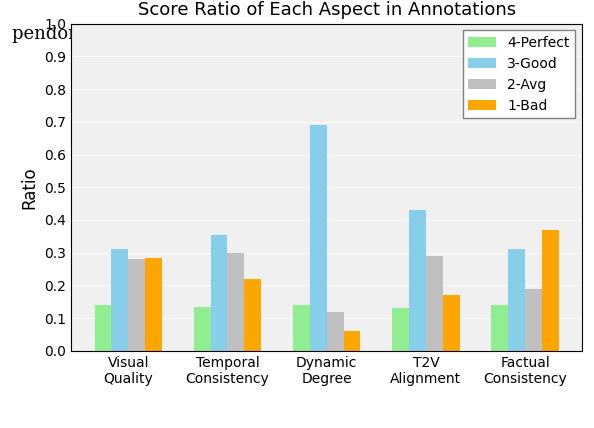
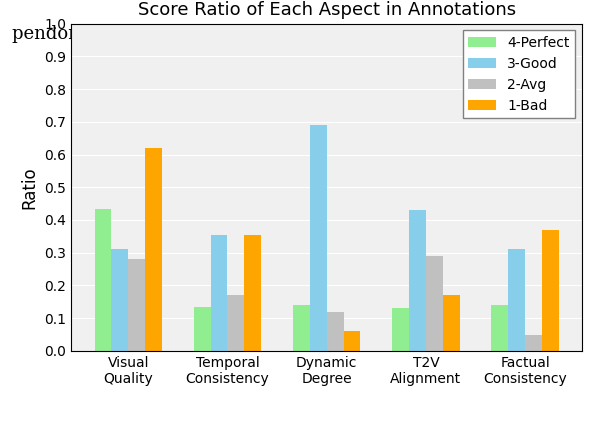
4-Perfect/Visual Quality: 0.140 -> 0.435
1-Bad/Visual Quality: 0.285 -> 0.620
2-Avg/Temporal Consistency: 0.30 -> 0.17
1-Bad/Temporal Consistency: 0.220 -> 0.355
2-Avg/Factual Consistency: 0.19 -> 0.05
